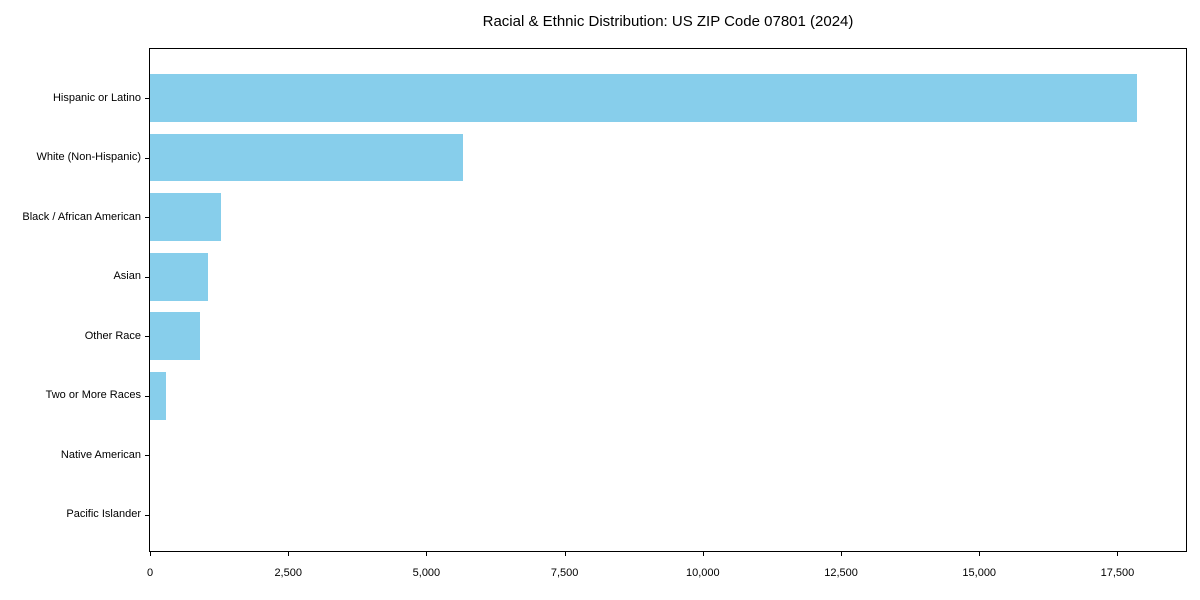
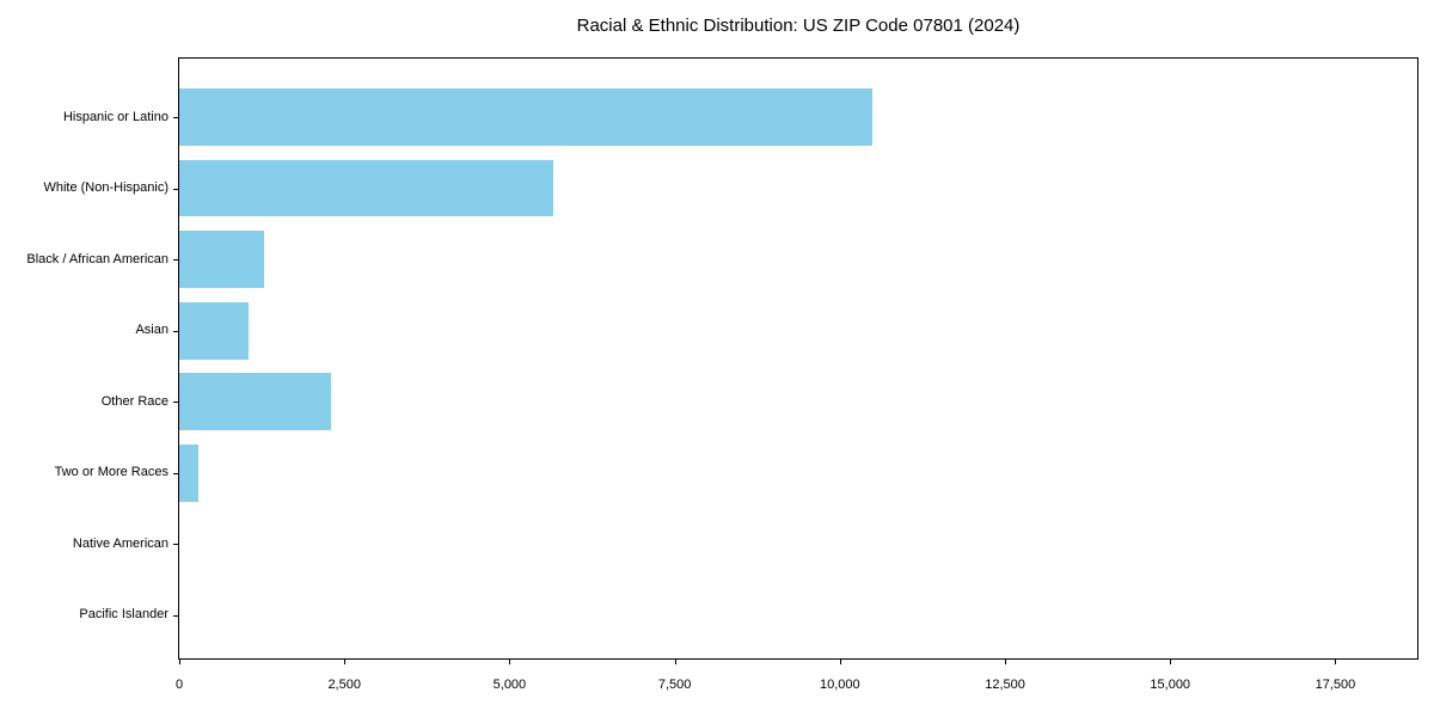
Hispanic or Latino: 17800 -> 10500
Other Race: 900 -> 2300
